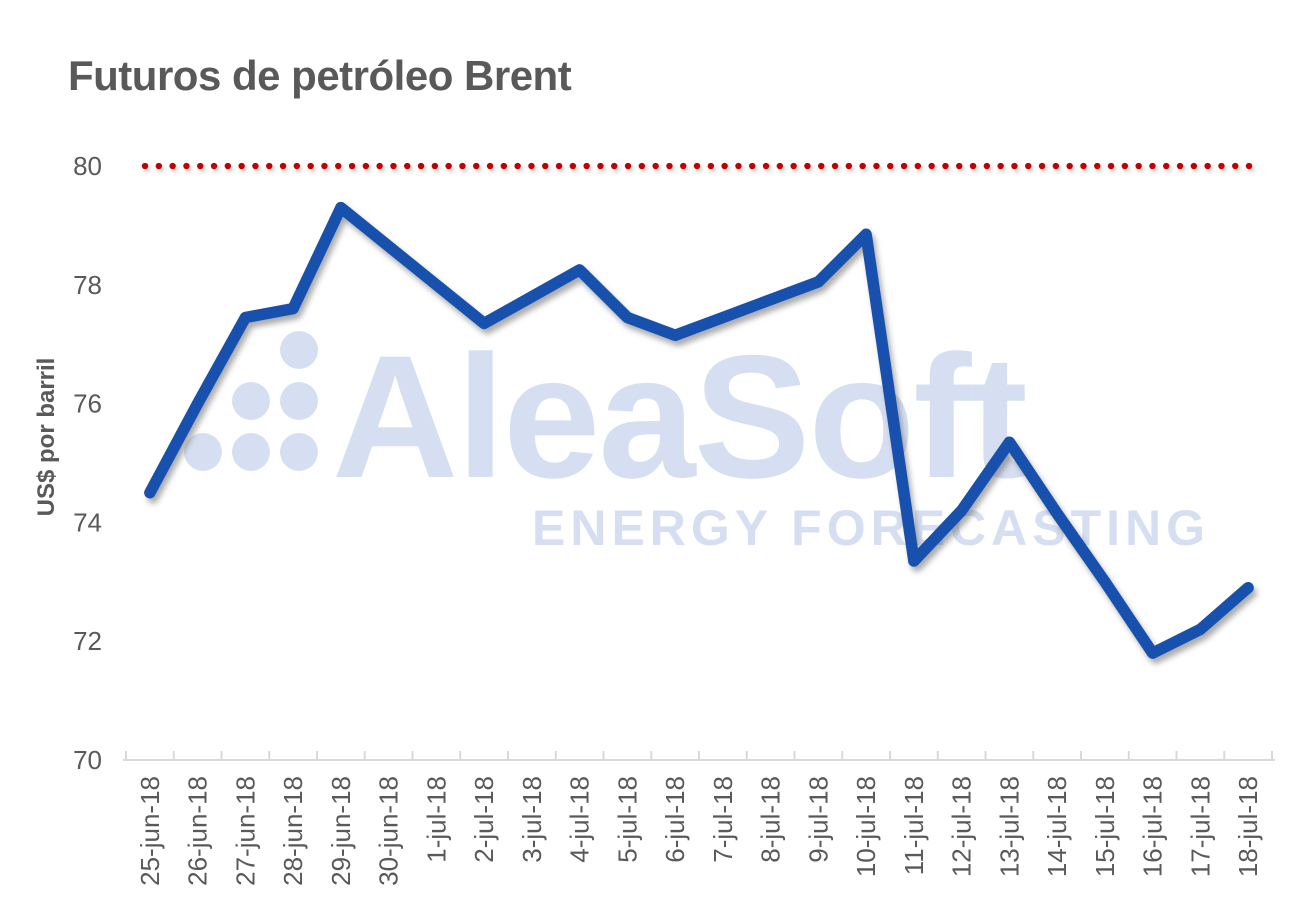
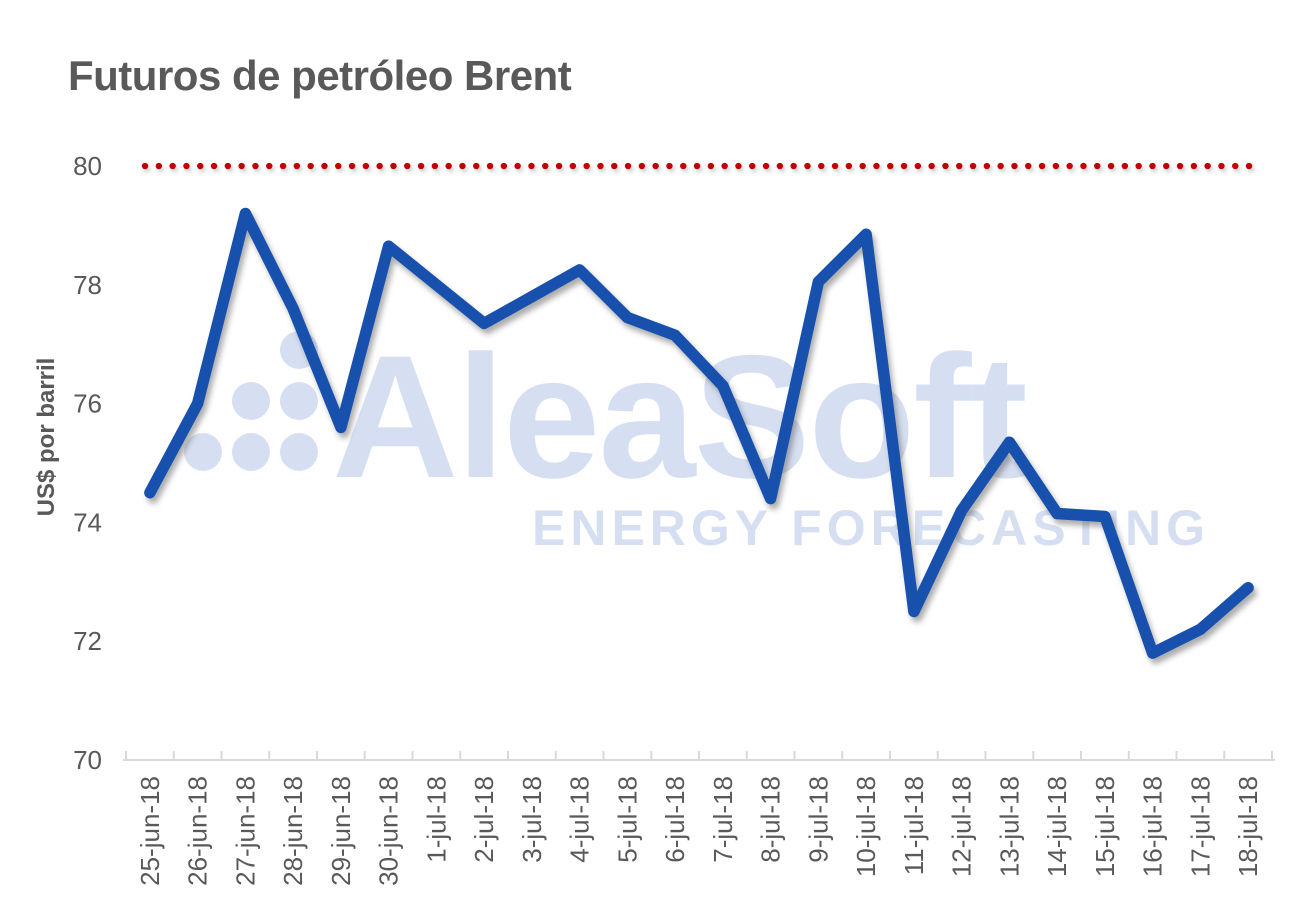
27-jun-18: 77.5 -> 79.2
29-jun-18: 79.3 -> 75.6
7-jul-18: 77.5 -> 76.3
8-jul-18: 77.8 -> 74.4
11-jul-18: 73.3 -> 72.5
15-jul-18: 73.0 -> 74.1
